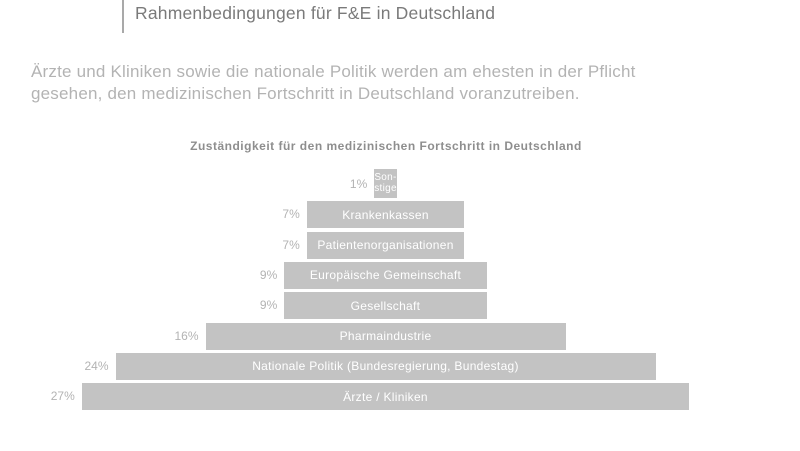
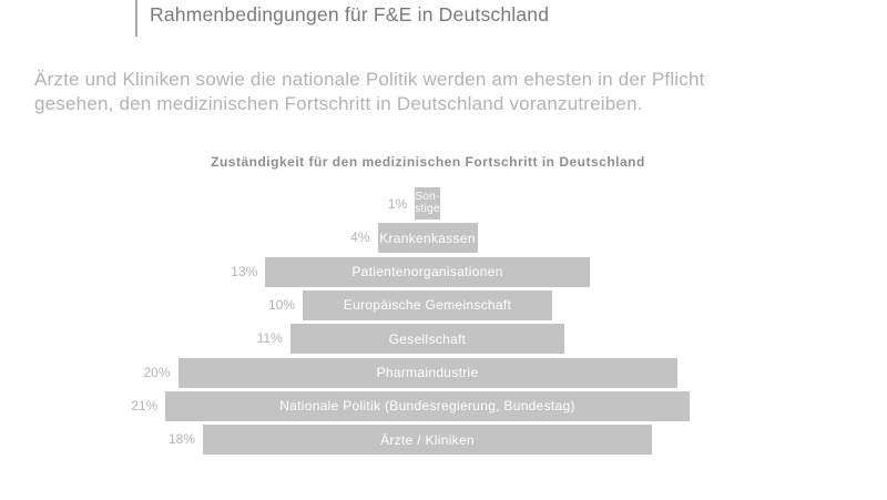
Krankenkassen: 7% -> 4%
Patientenorganisationen: 7% -> 13%
Europäische Gemeinschaft: 9% -> 10%
Gesellschaft: 9% -> 11%
Pharmaindustrie: 16% -> 20%
Nationale Politik (Bundesregierung, Bundestag): 24% -> 21%
Ärzte / Kliniken: 27% -> 18%
